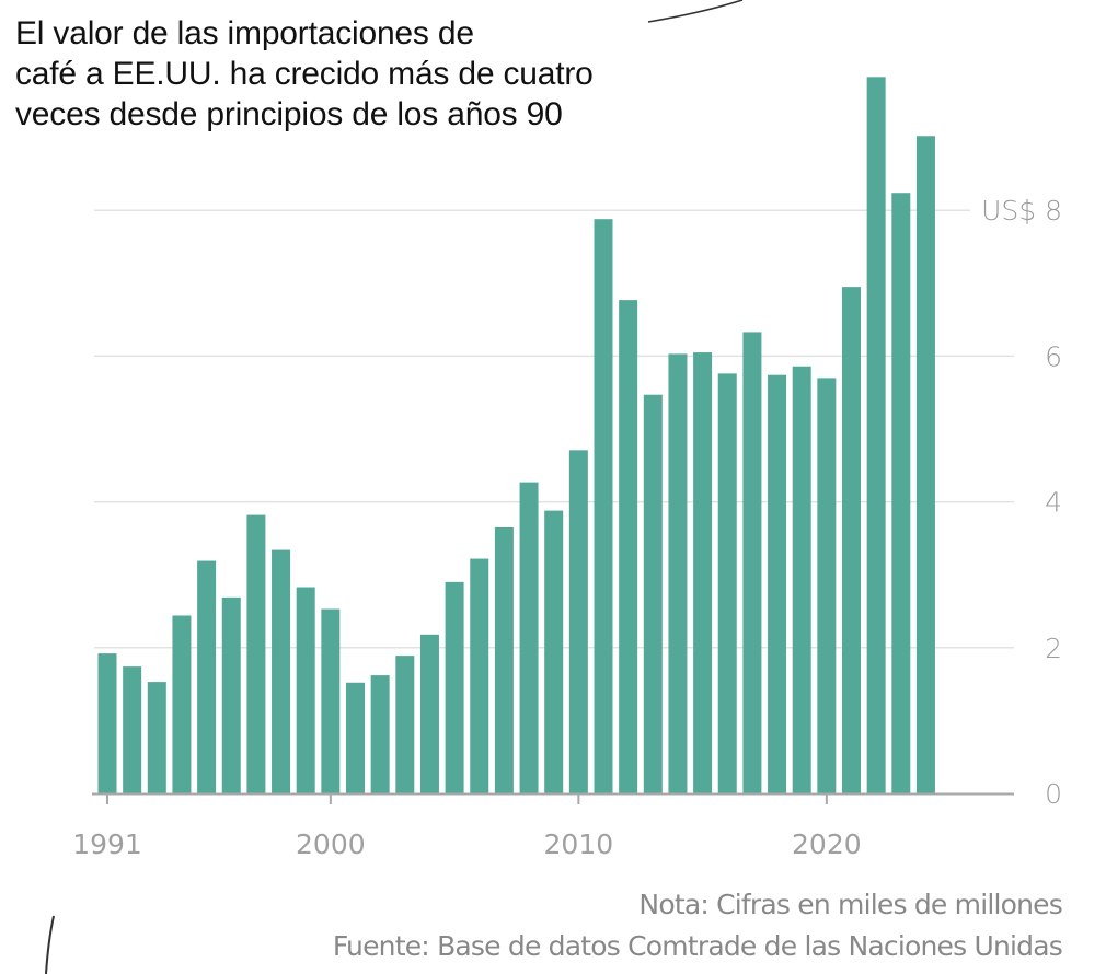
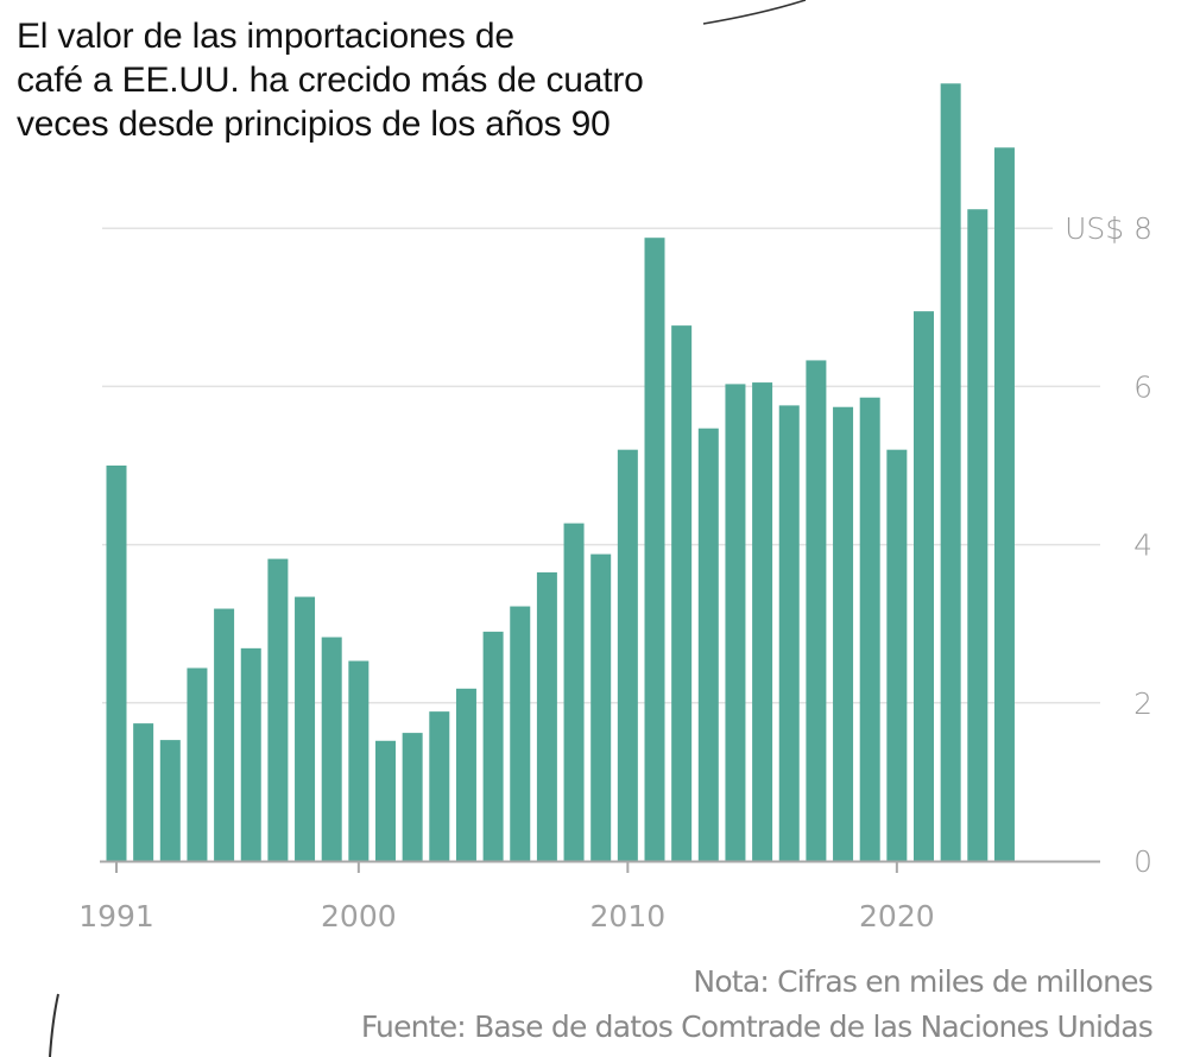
1991: 1.9 -> 5.0
2010: 4.7 -> 5.2
2020: 5.7 -> 5.2
